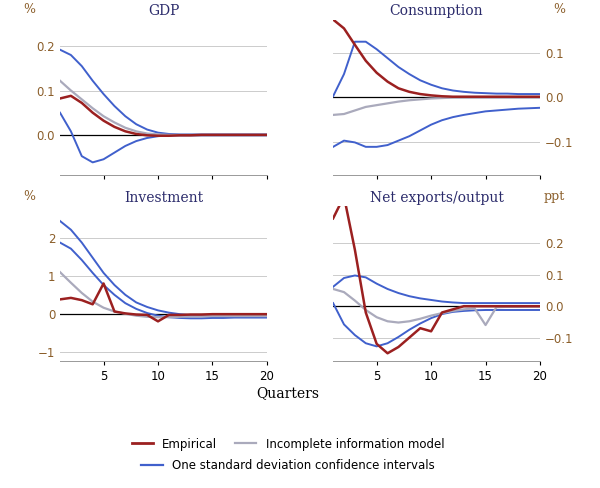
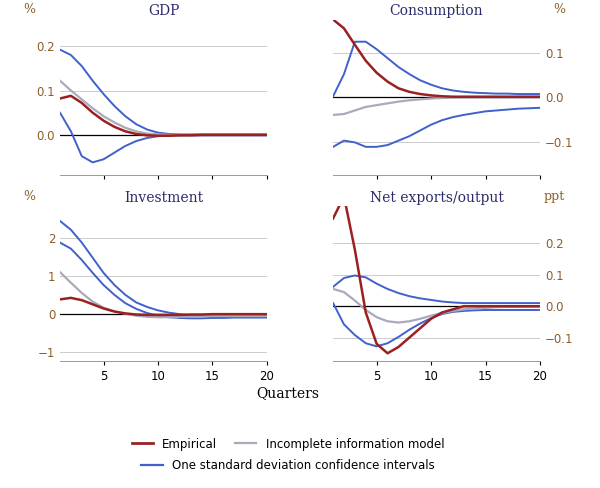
Investment/Empirical/5: 0.80 -> 0.14
Investment/Empirical/10: -0.20 -> -0.03
Net exports/output/Empirical/10: -0.08 -> -0.04
Net exports/output/Incomplete information model/15: -0.060 -> -0.005
